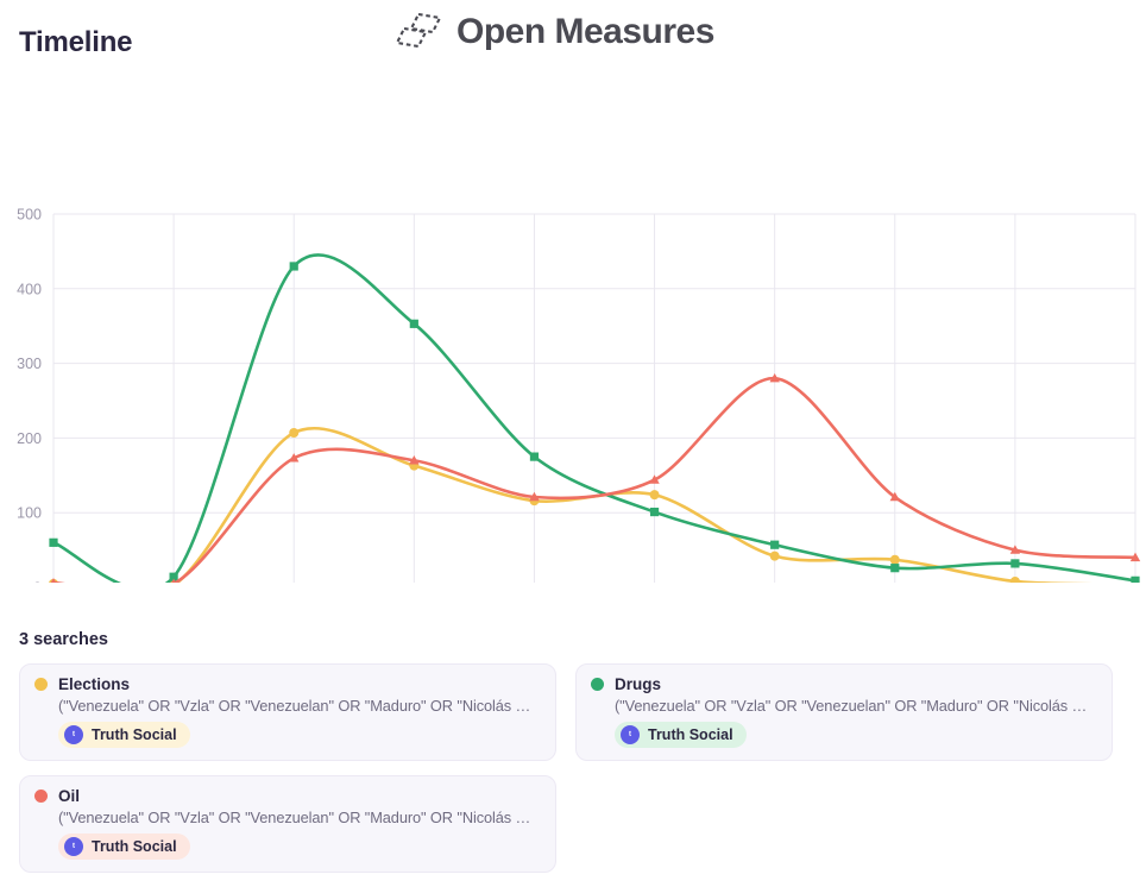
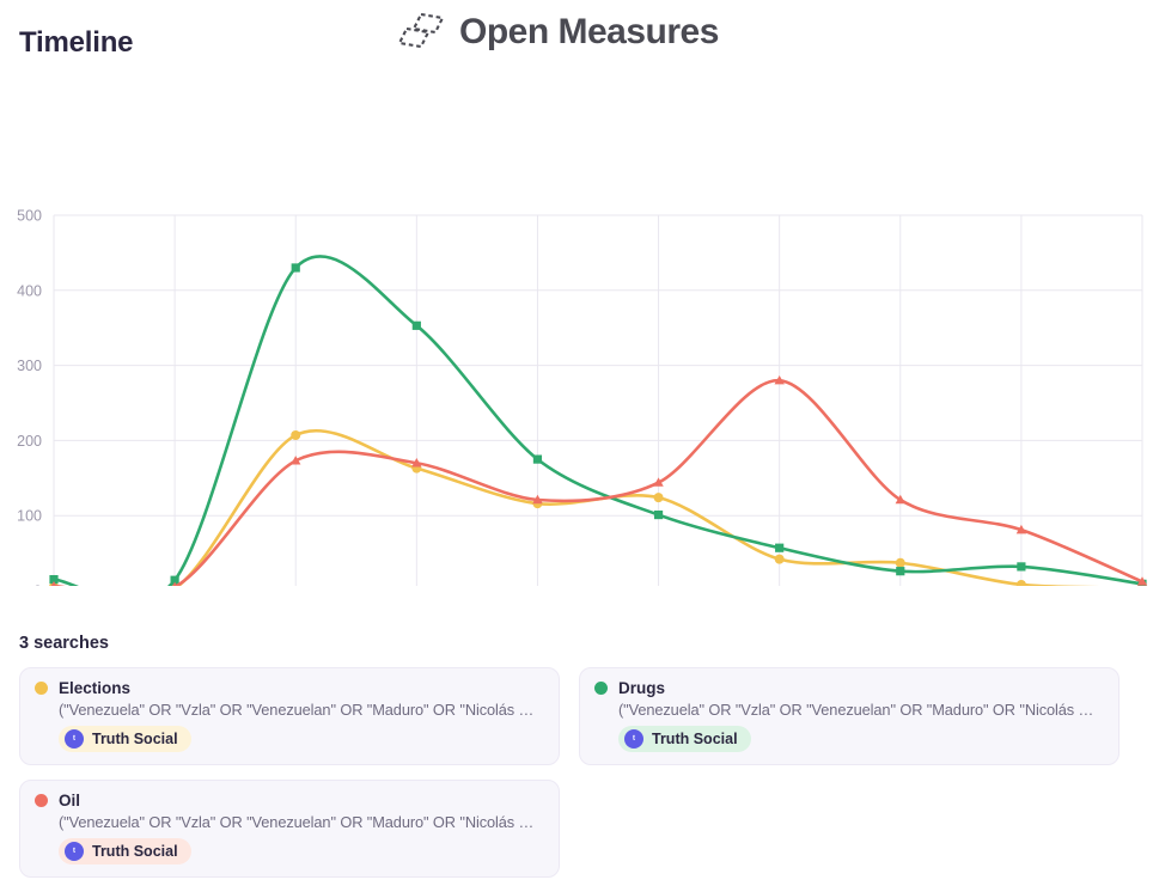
Drugs/12-31-25: 60 -> 20
Oil/01-09-26: 50 -> 80
Oil/01-10-26: 40 -> 10
